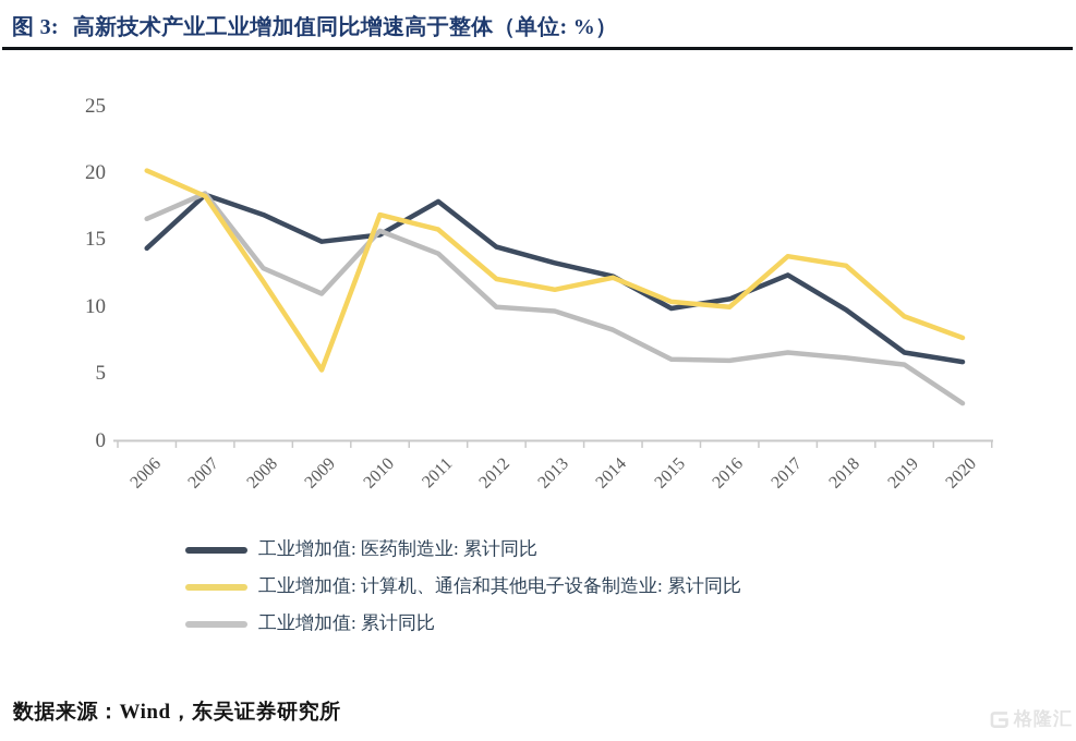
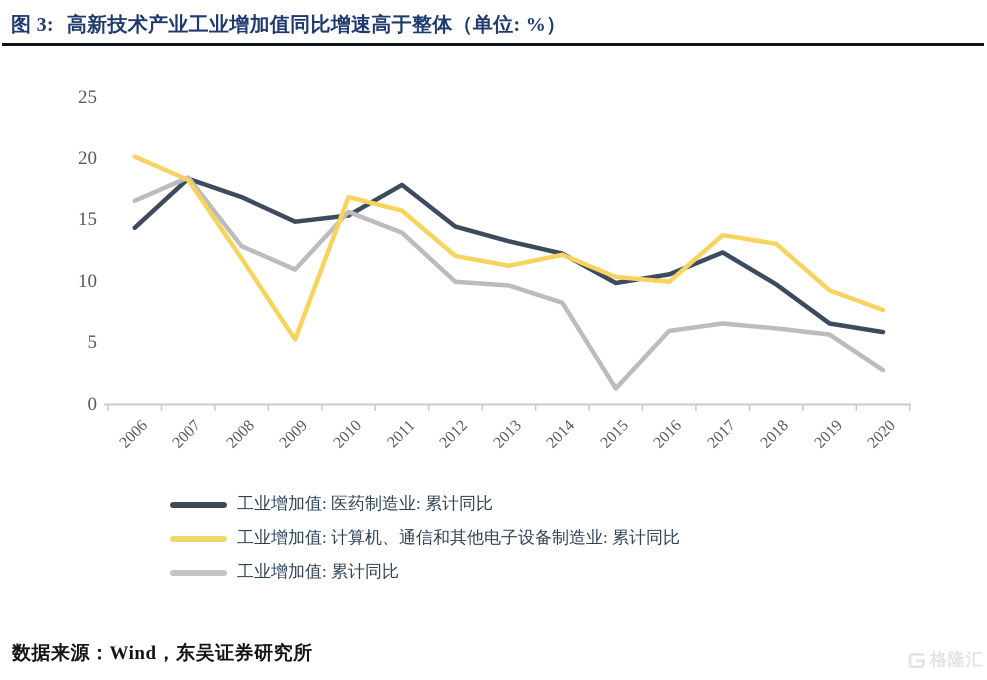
工业增加值: 累计同比/2015: 6.1 -> 1.3
